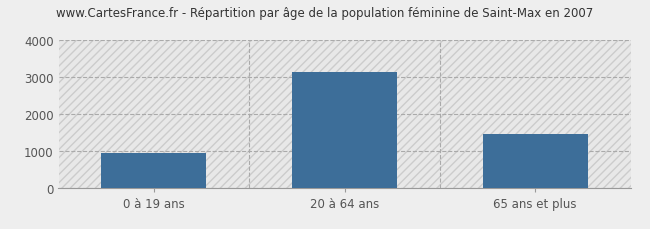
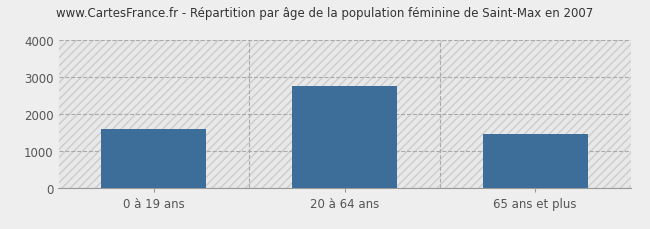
0 à 19 ans: 930 -> 1600
20 à 64 ans: 3150 -> 2750
